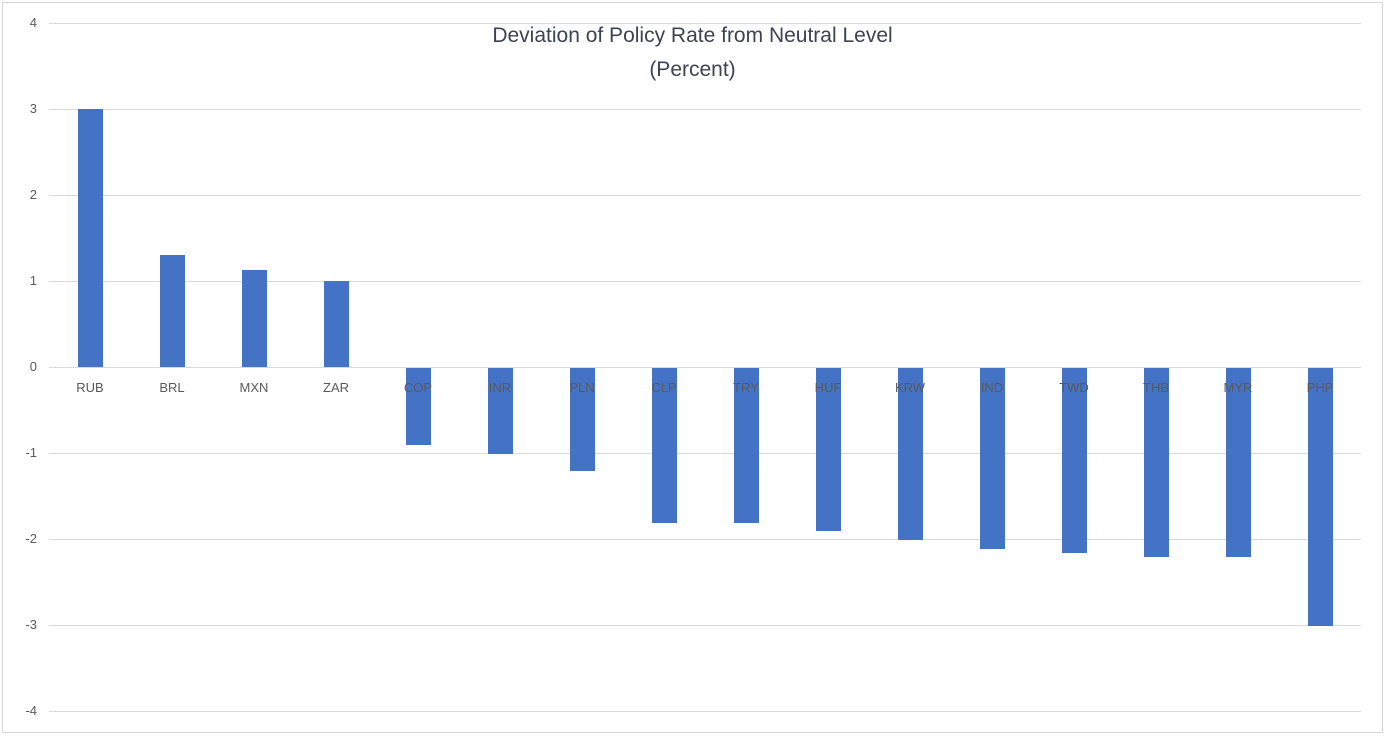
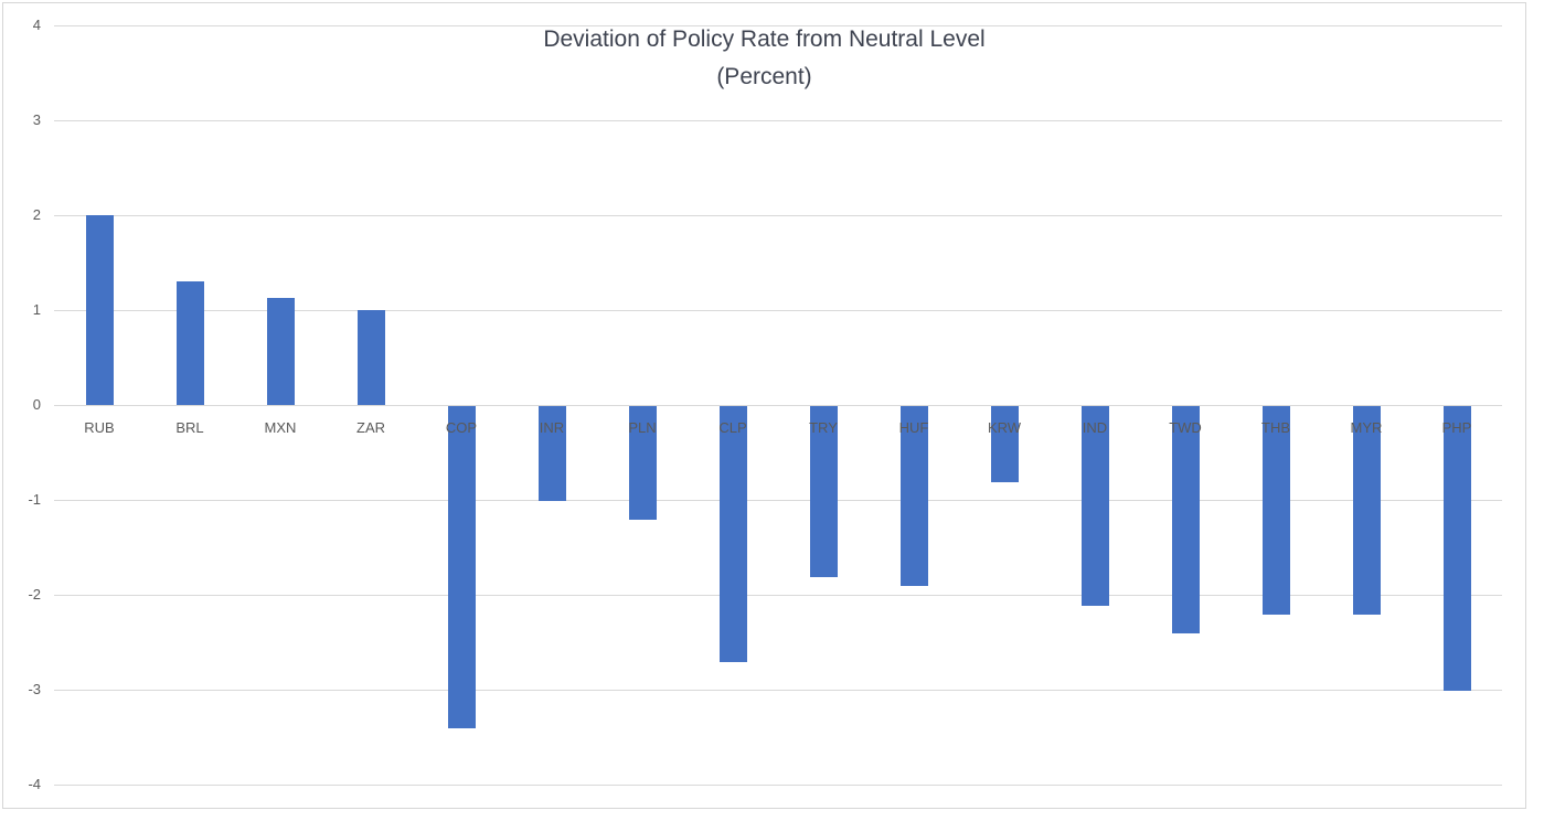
RUB: 3.0 -> 2.0
COP: -0.9 -> -3.4
CLP: -1.8 -> -2.7
KRW: -2.0 -> -0.8
TWD: -2.1 -> -2.4
